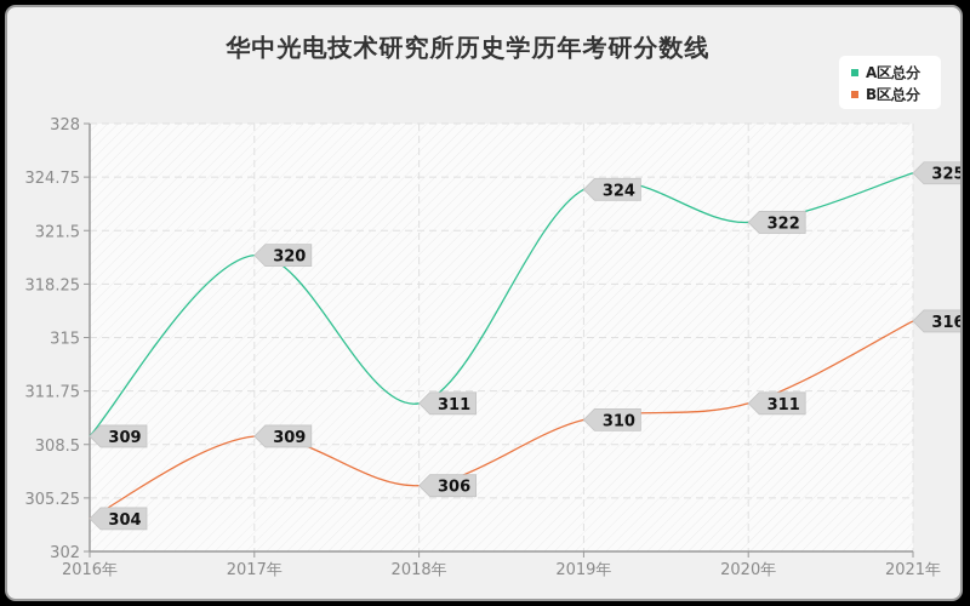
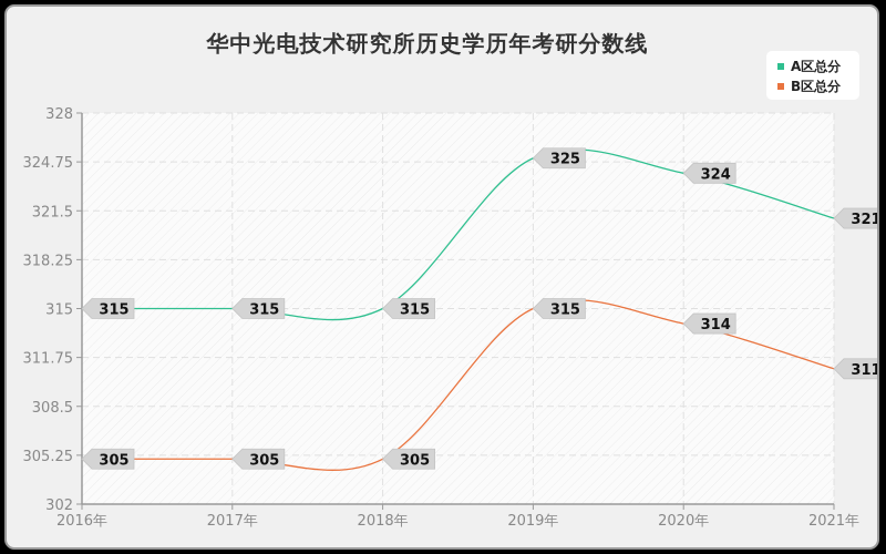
A区总分/2016年: 309 -> 315
B区总分/2016年: 304 -> 305
A区总分/2017年: 320 -> 315
B区总分/2017年: 309 -> 305
A区总分/2018年: 311 -> 315
B区总分/2018年: 306 -> 305
A区总分/2019年: 324 -> 325
B区总分/2019年: 310 -> 315
A区总分/2020年: 322 -> 324
B区总分/2020年: 311 -> 314
A区总分/2021年: 325 -> 321
B区总分/2021年: 316 -> 311
